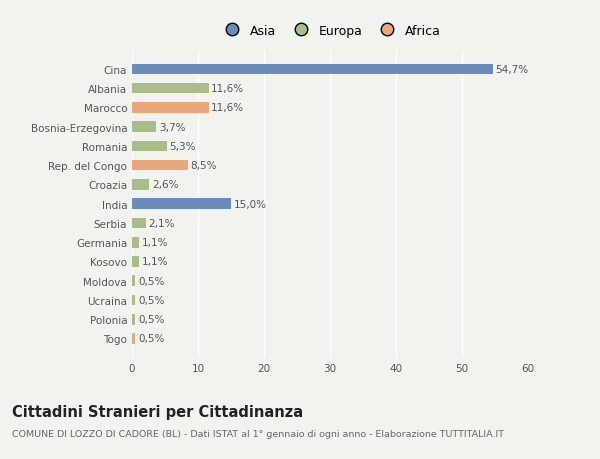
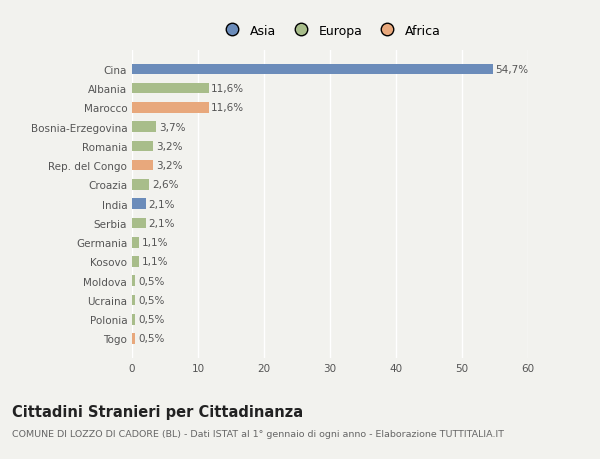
Romania: 5,3% -> 3,2%
Rep. del Congo: 8,5% -> 3,2%
India: 15,0% -> 2,1%
